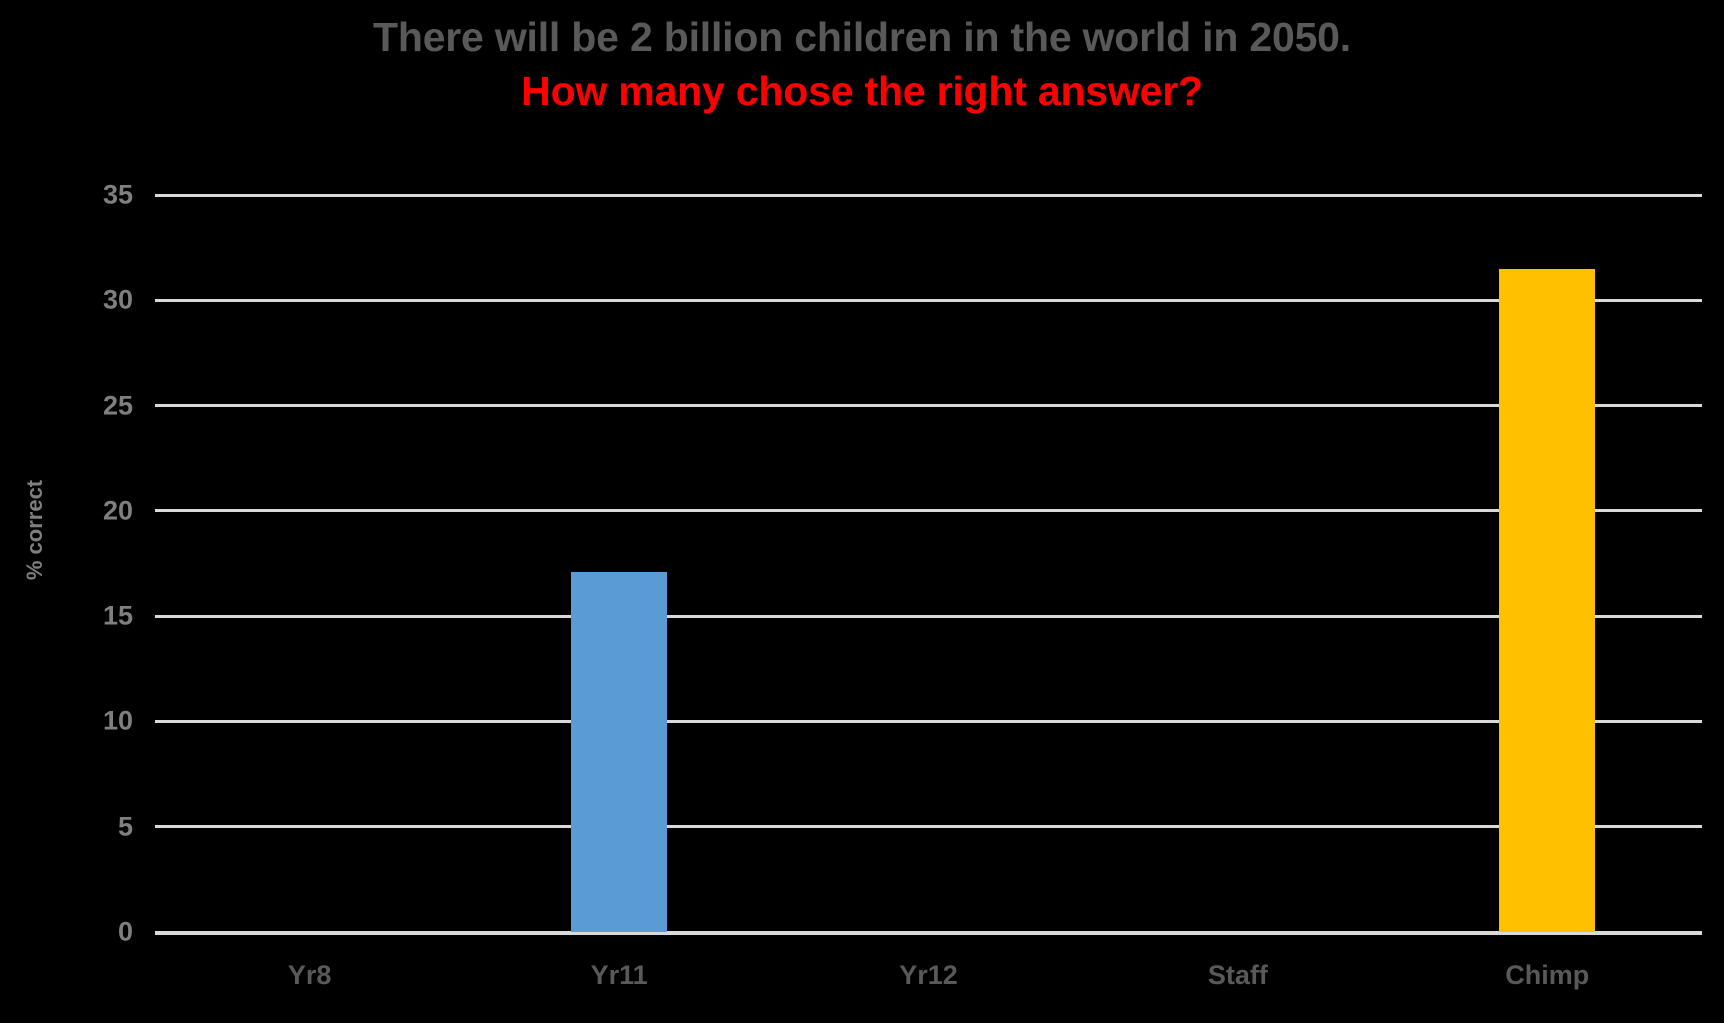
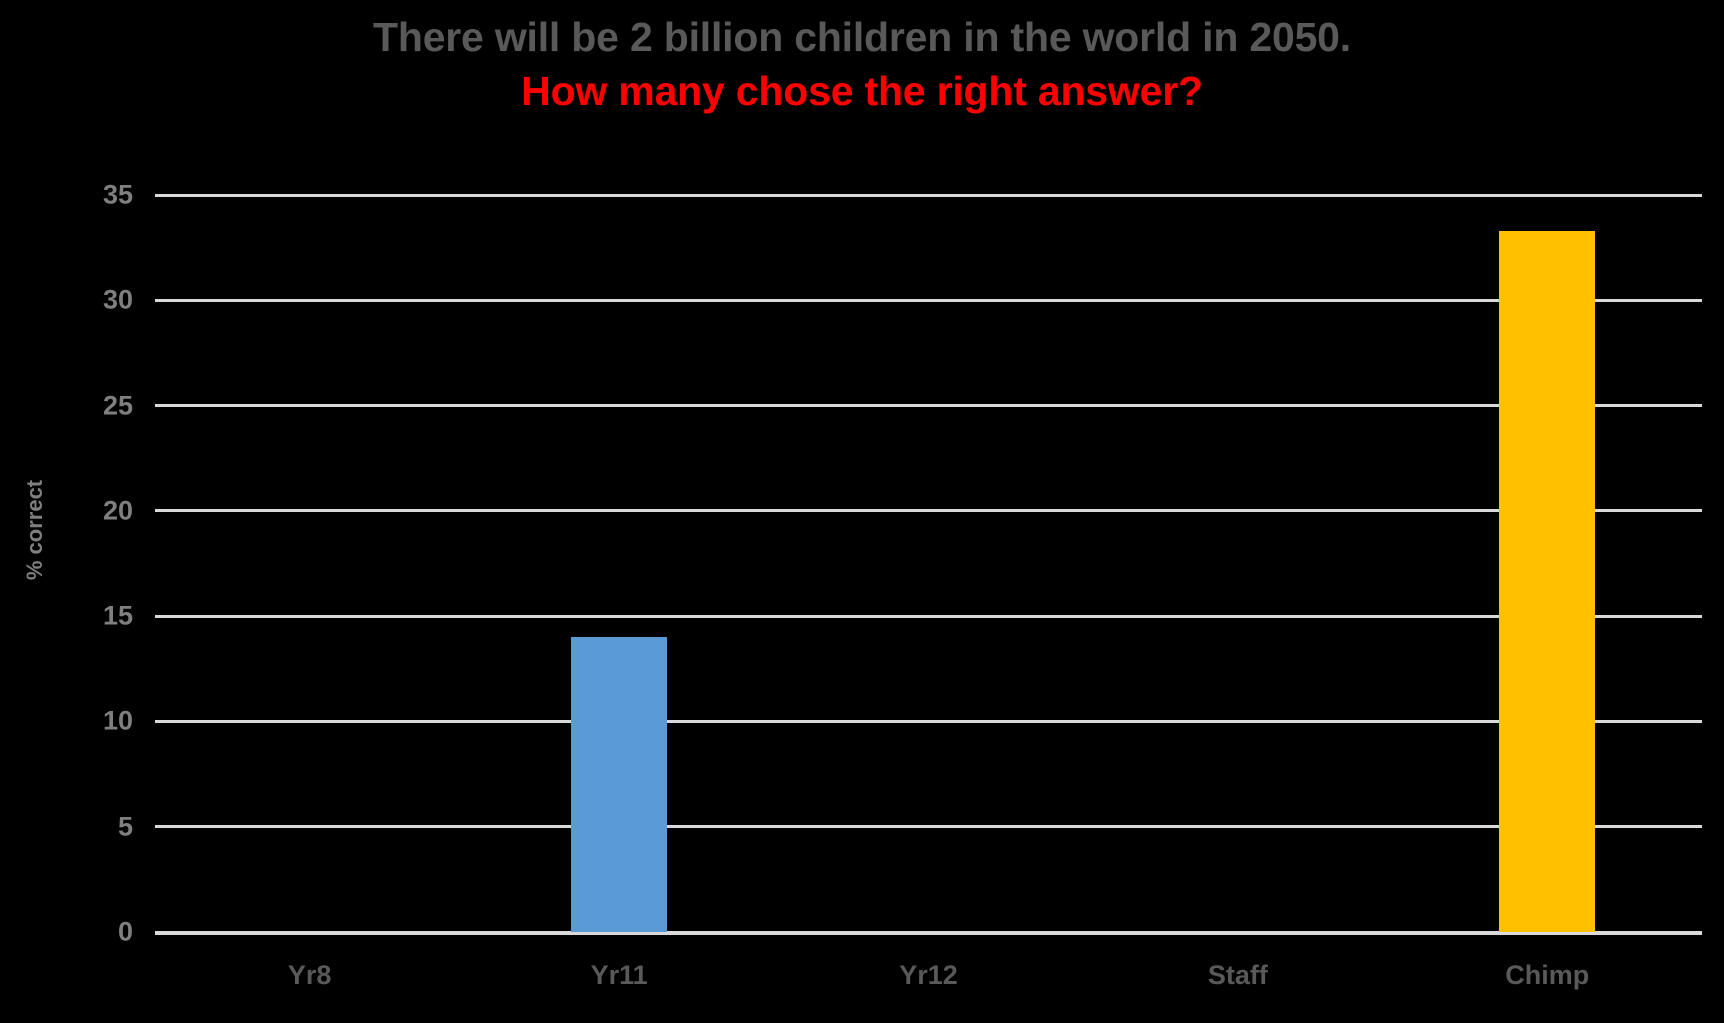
Yr11: 17.1 -> 14.0
Chimp: 31.5 -> 33.3
